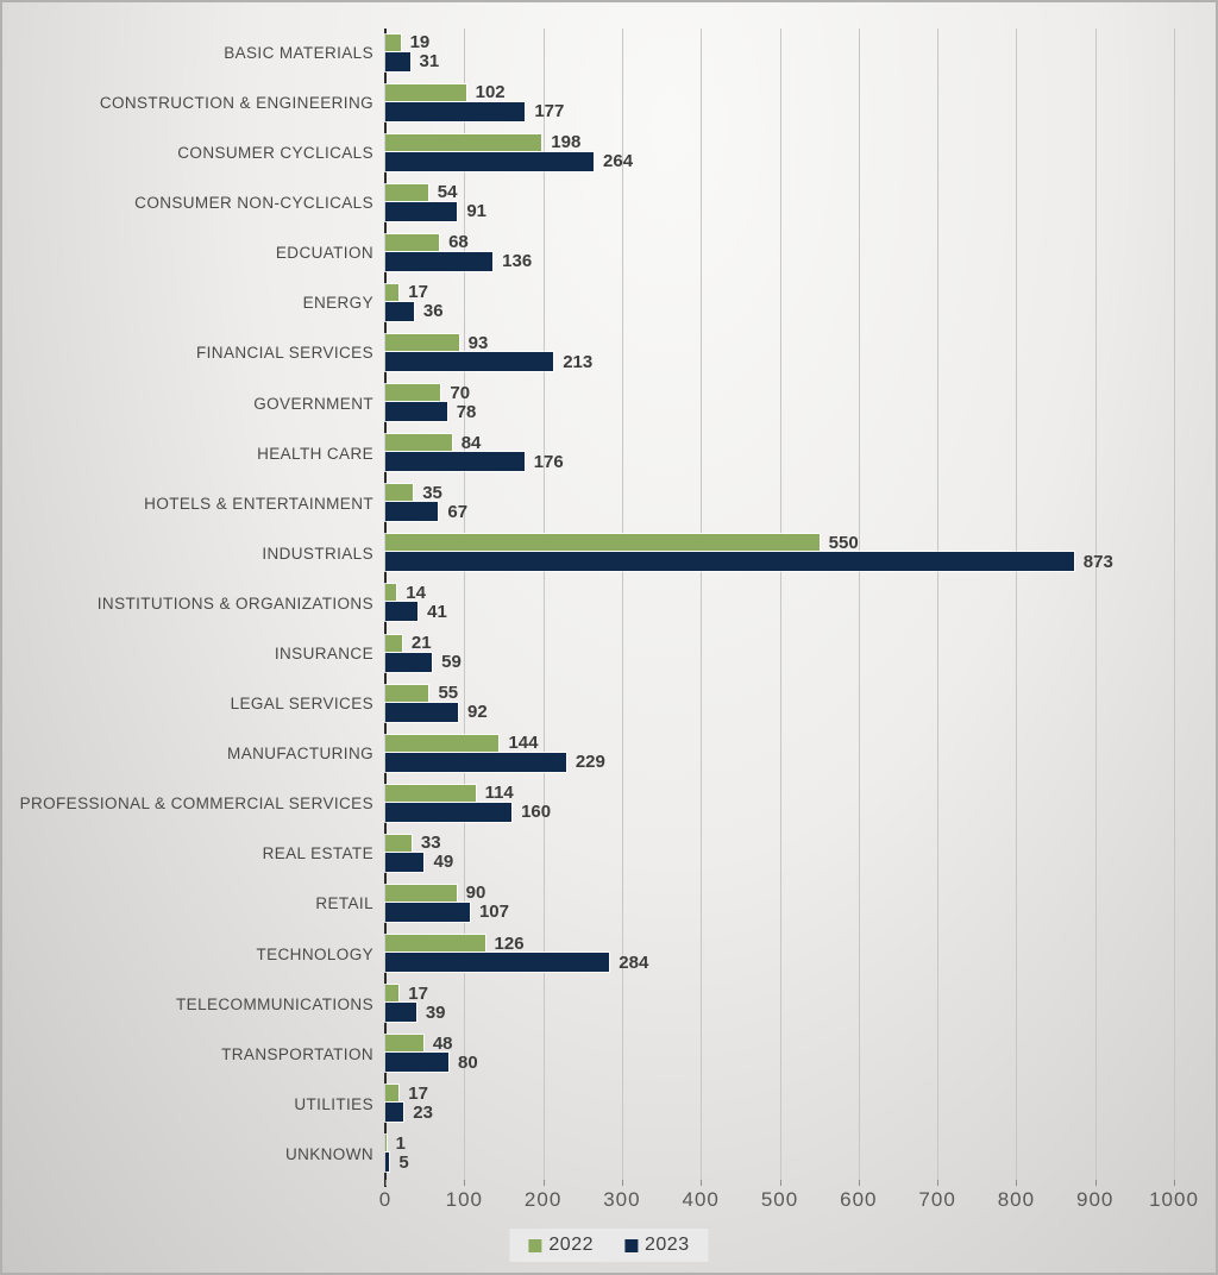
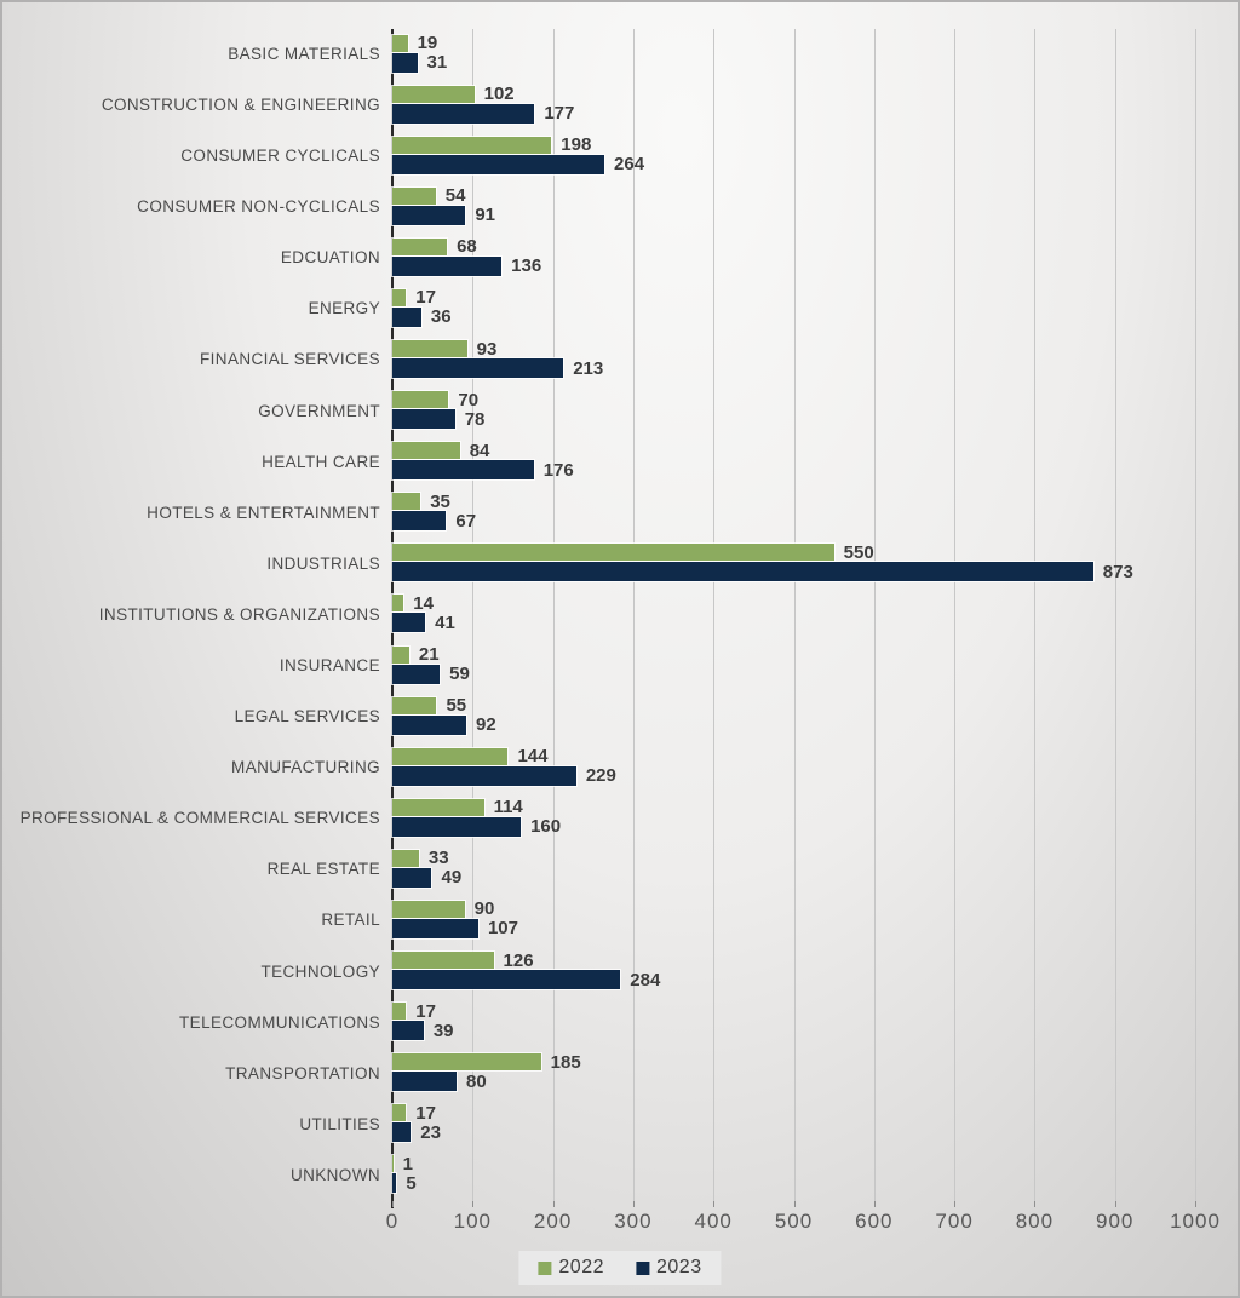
2022/TRANSPORTATION: 48 -> 185
